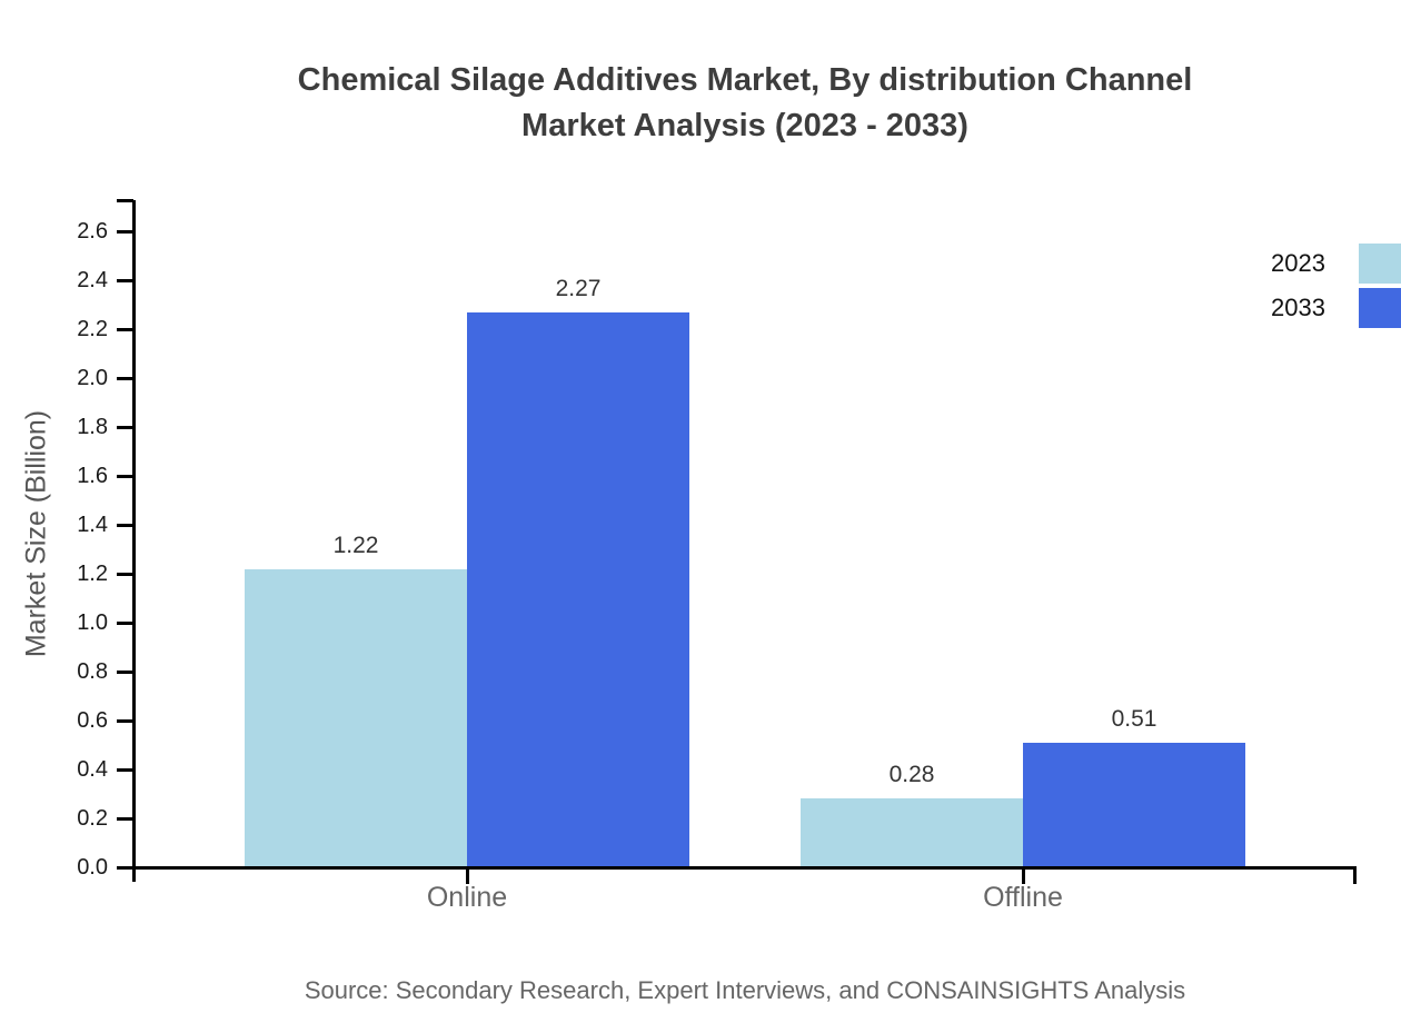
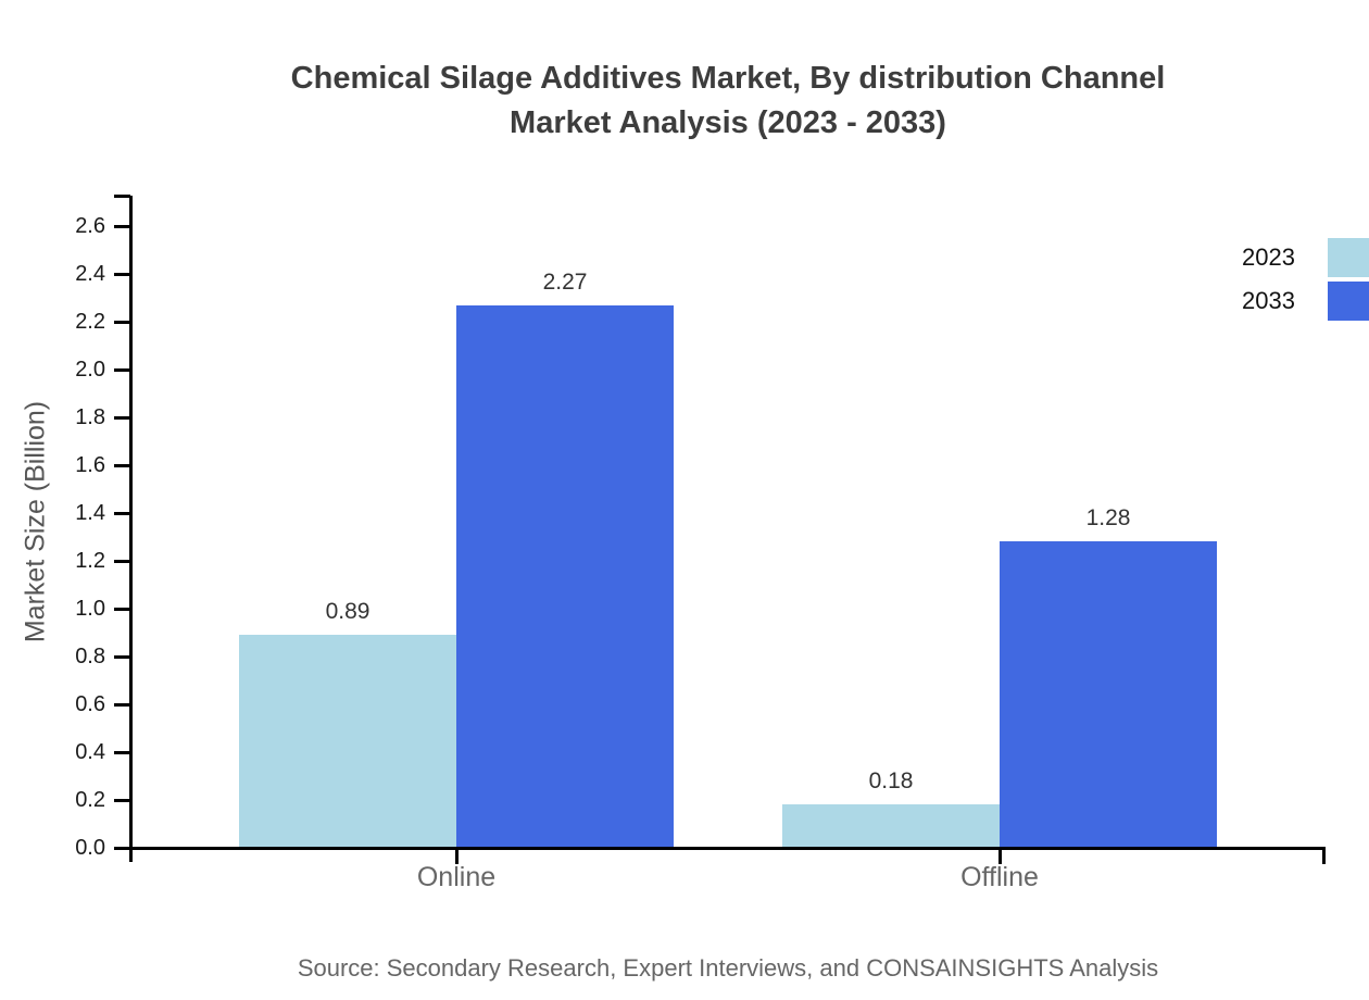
2023/Online: 1.22 -> 0.89
2023/Offline: 0.28 -> 0.18
2033/Offline: 0.51 -> 1.28
